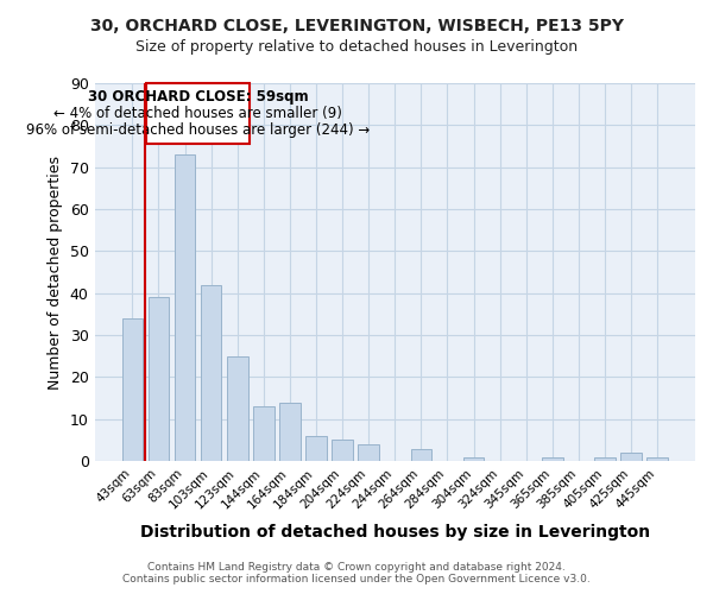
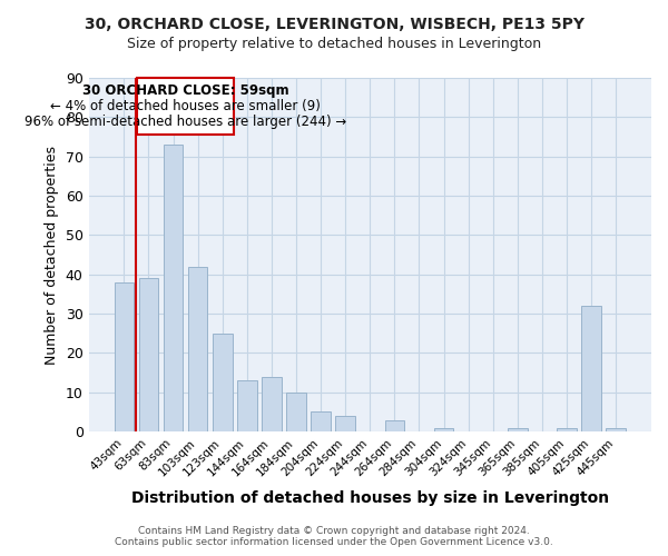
43sqm: 34 -> 38
184sqm: 6 -> 10
425sqm: 2 -> 32
